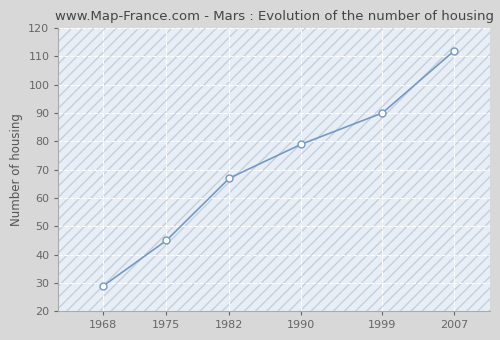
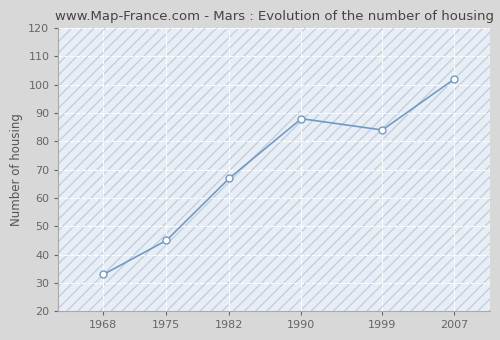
1968: 29 -> 33
1990: 79 -> 88
1999: 90 -> 84
2007: 112 -> 102
